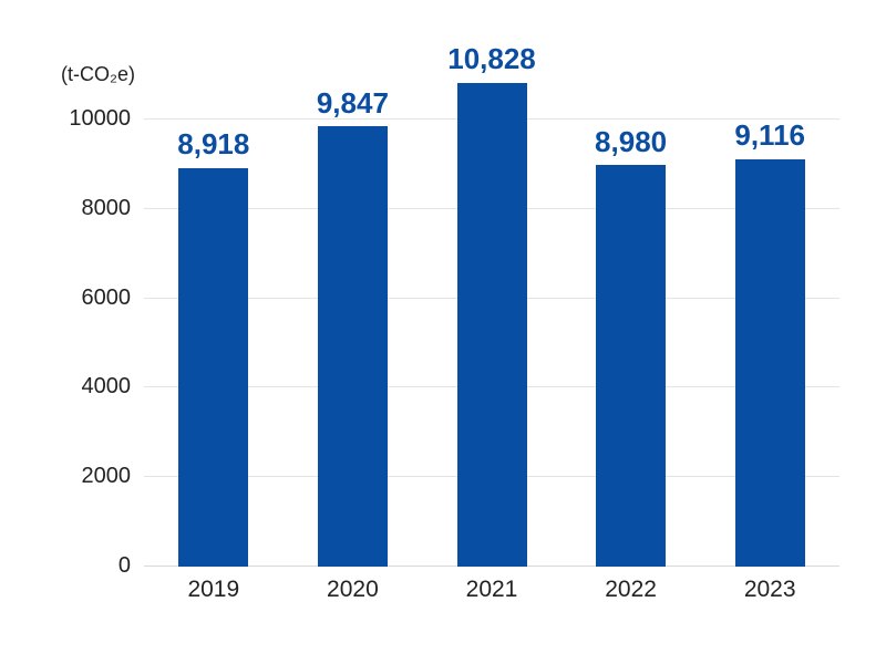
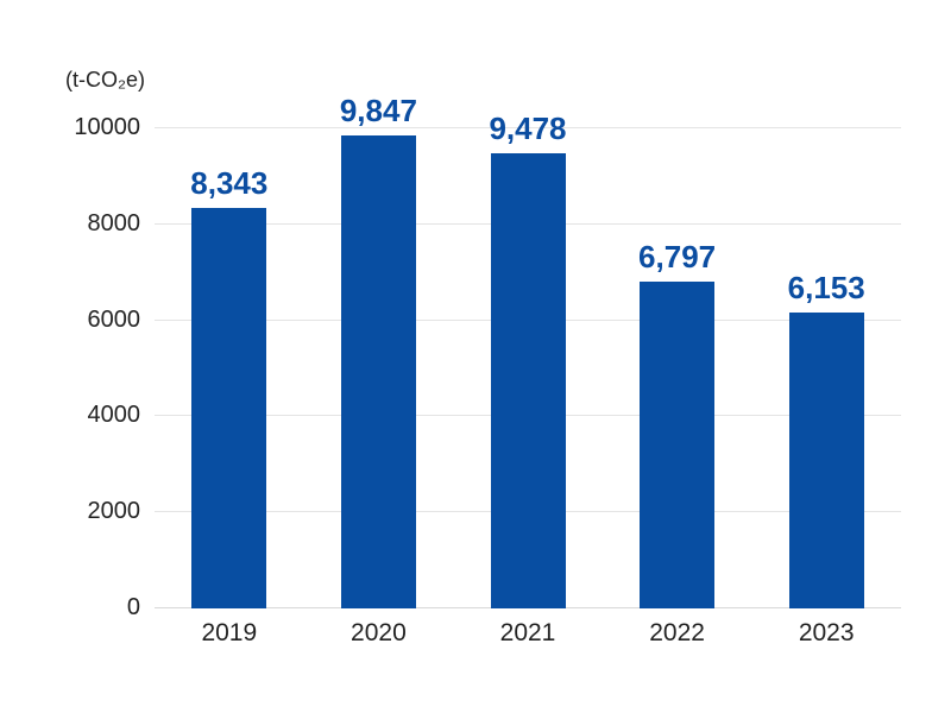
2019: 8,918 -> 8,343
2021: 10,828 -> 9,478
2022: 8,980 -> 6,797
2023: 9,116 -> 6,153
